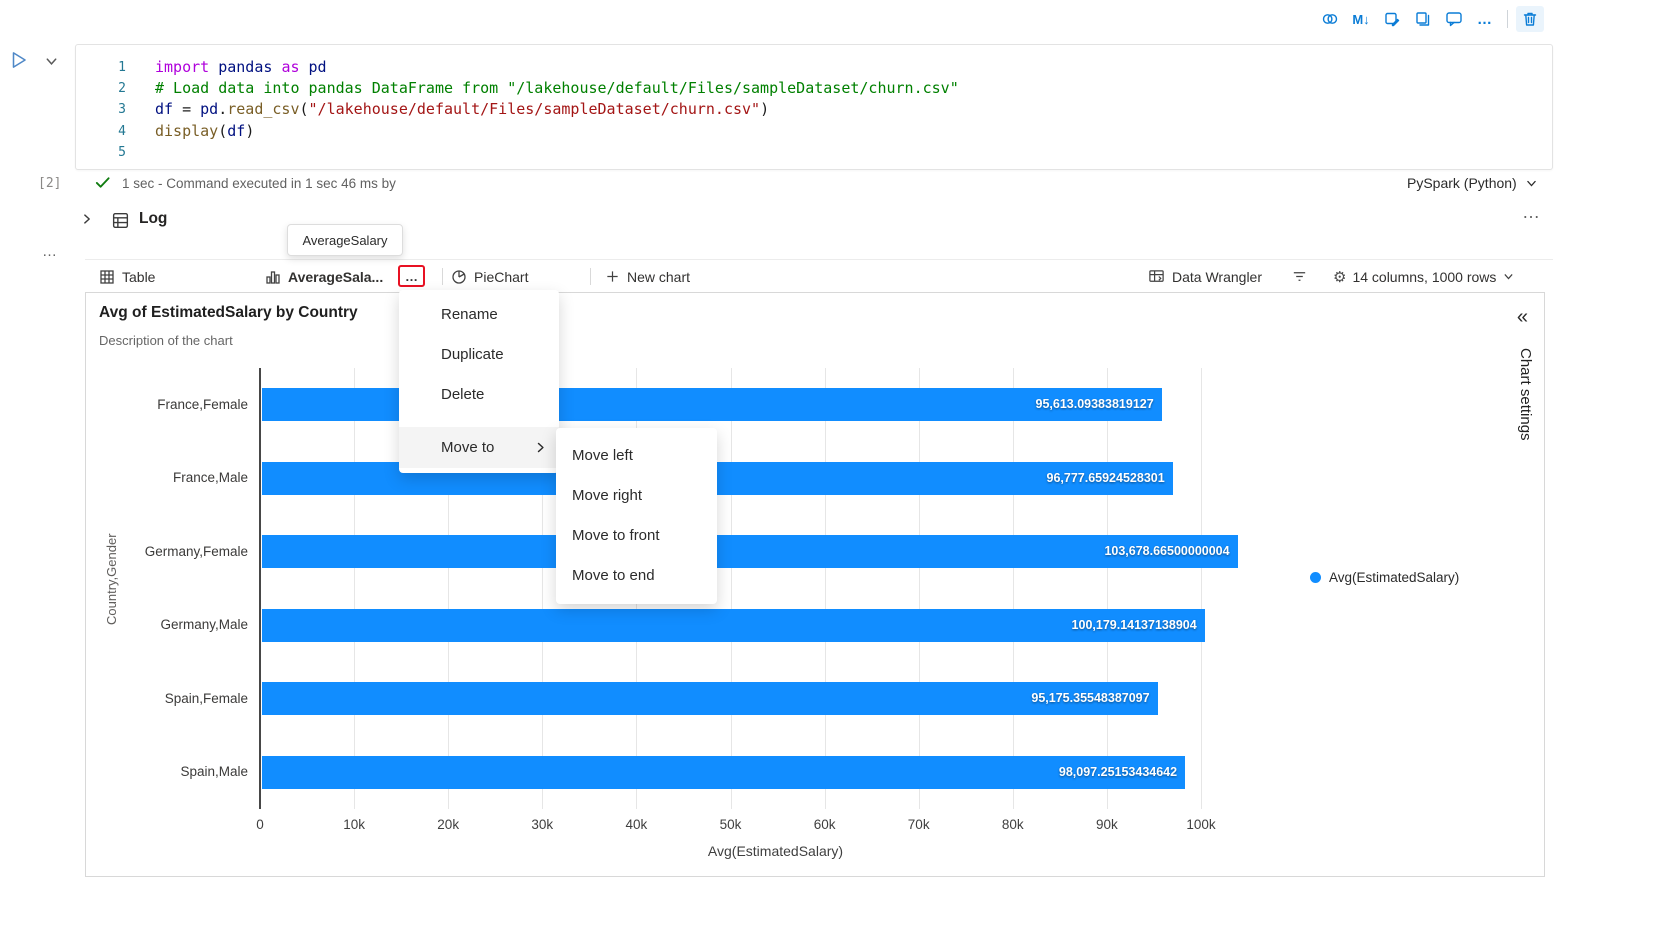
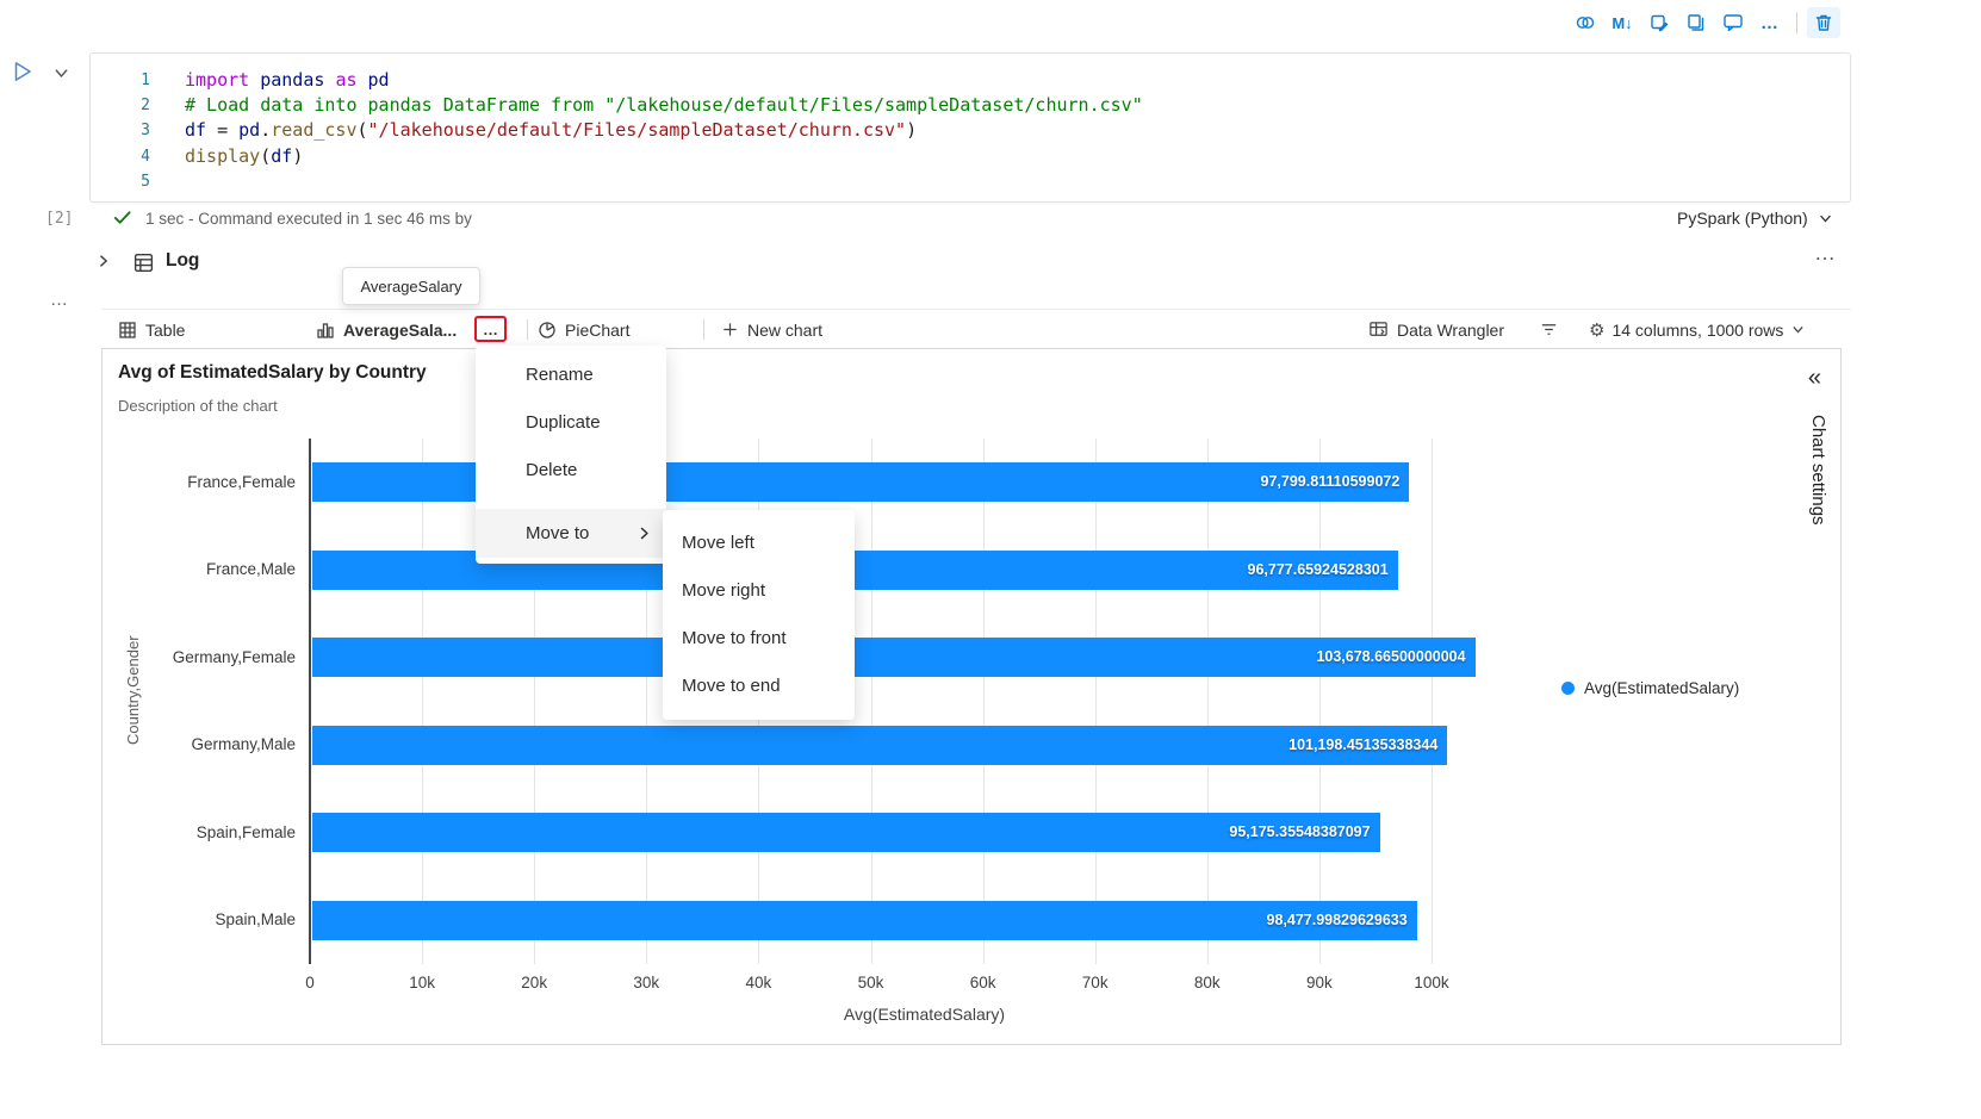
France,Female: 95,613.09383819127 -> 97,799.81110599072
Germany,Male: 100,179.14137138904 -> 101,198.45135338344
Spain,Male: 98,097.25153434642 -> 98,477.99829629633
